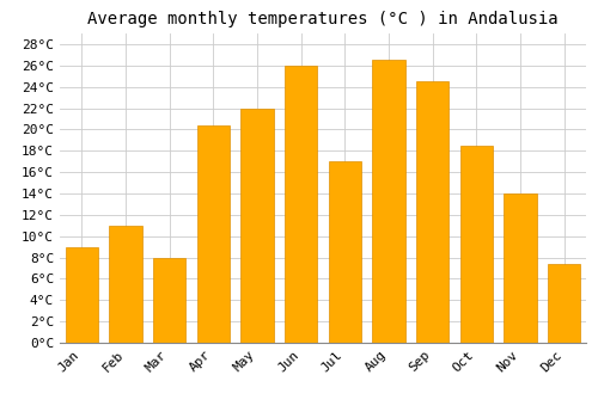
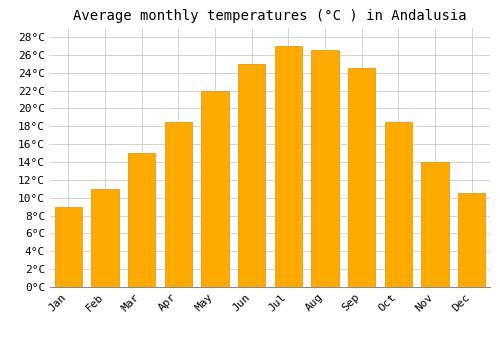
Mar: 8.0°C -> 15.0°C
Apr: 20.4°C -> 18.5°C
Jun: 26.0°C -> 25.0°C
Jul: 17.0°C -> 27.0°C
Dec: 7.4°C -> 10.5°C
